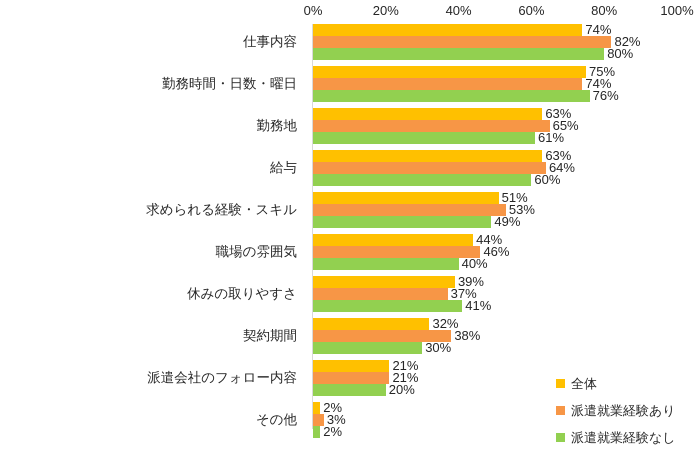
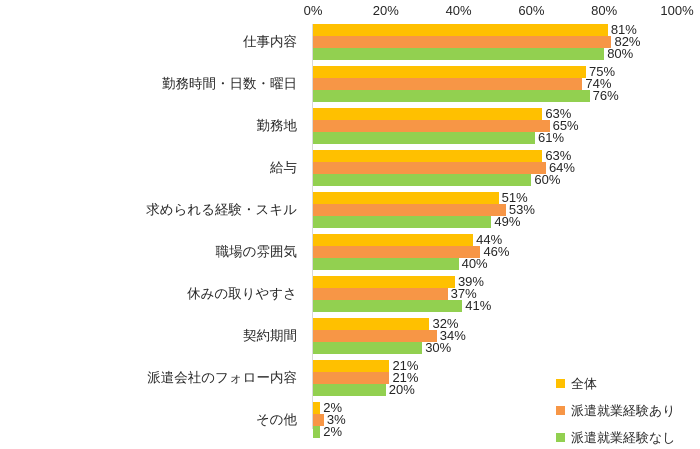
全体/仕事内容: 74% -> 81%
派遣就業経験あり/契約期間: 38% -> 34%
